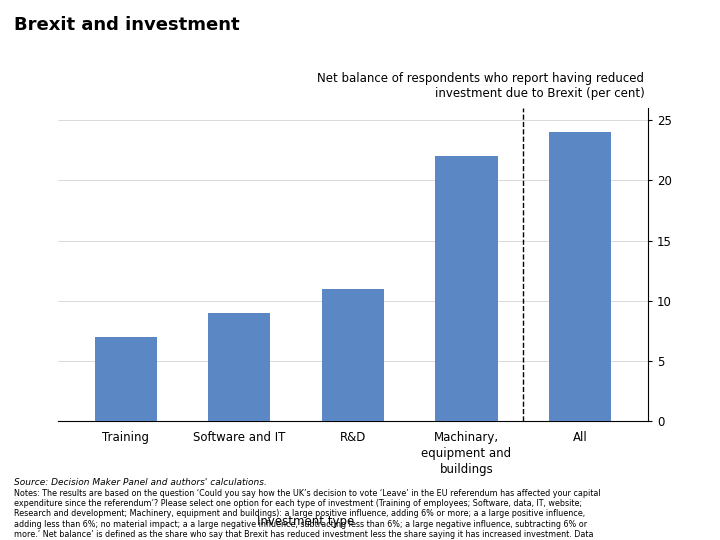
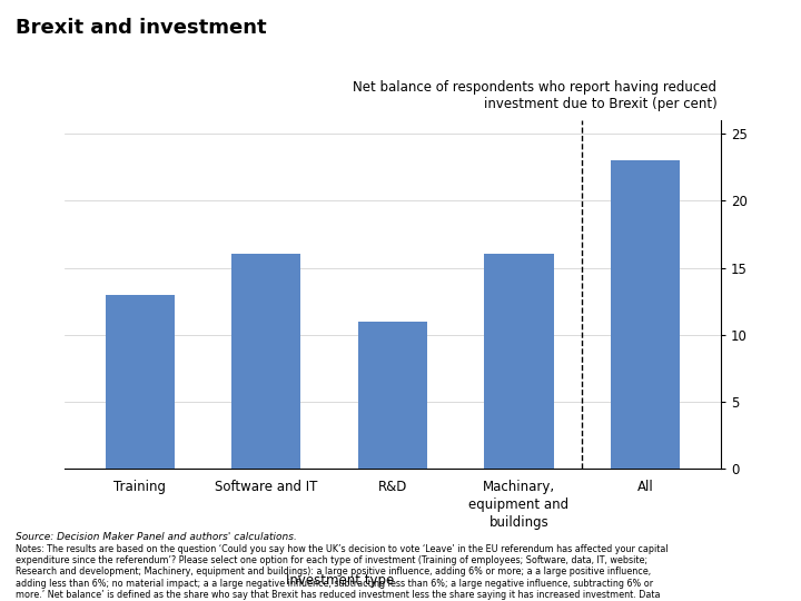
Training: 7 -> 13
Software and IT: 9 -> 16
Machinary, equipment and buildings: 22 -> 16
All: 24 -> 23
